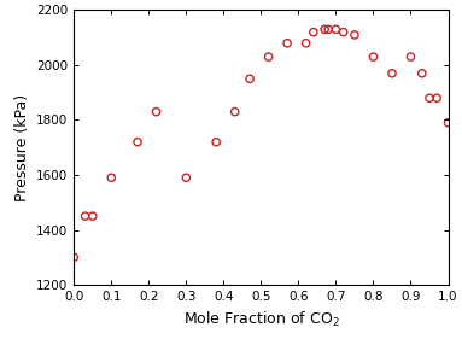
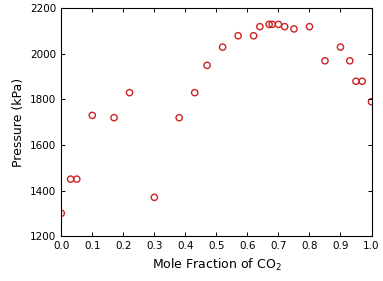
0.1: 1590 -> 1730
0.3: 1590 -> 1370
0.8: 2030 -> 2120
